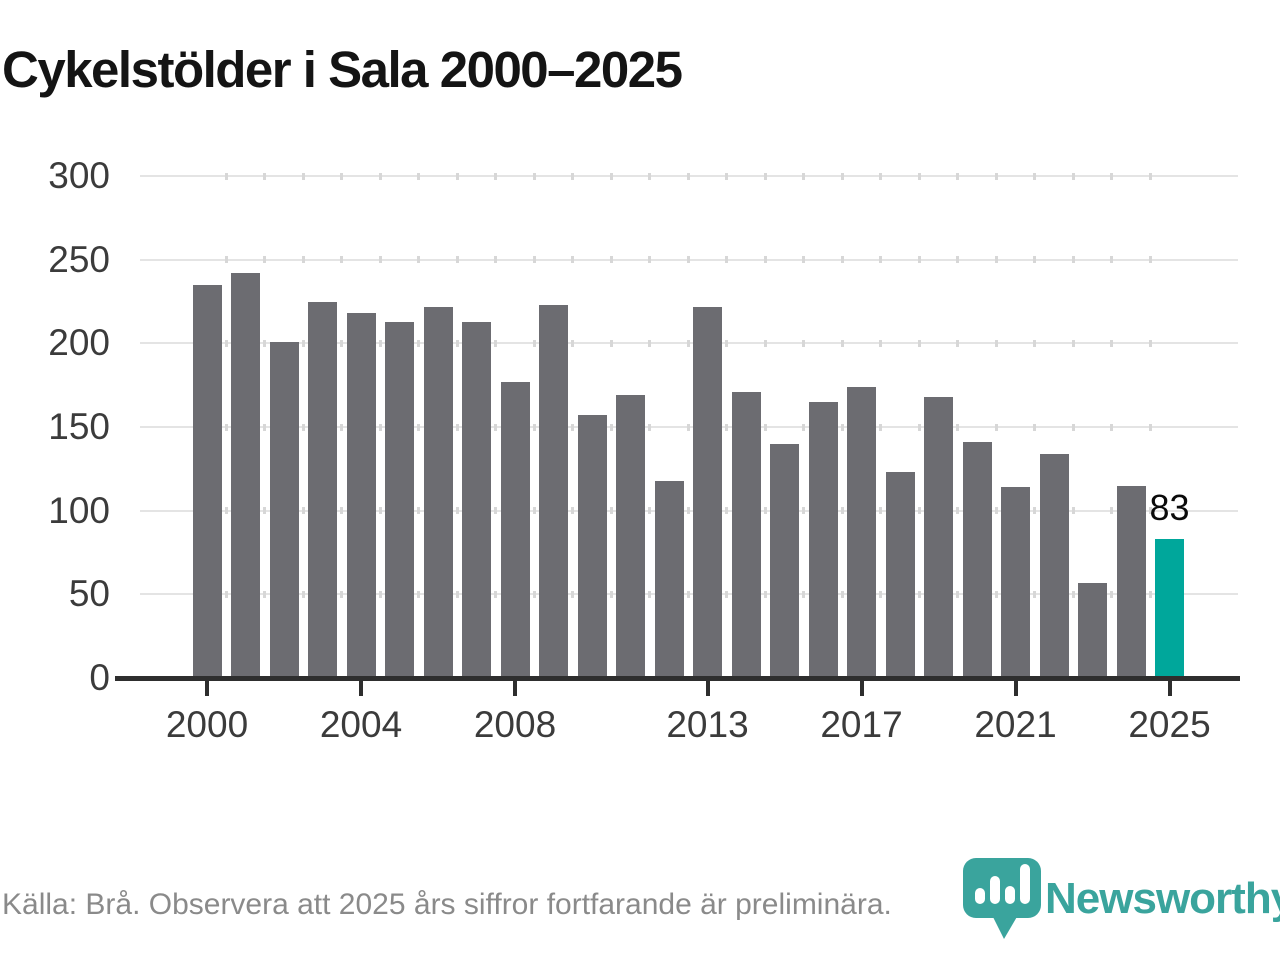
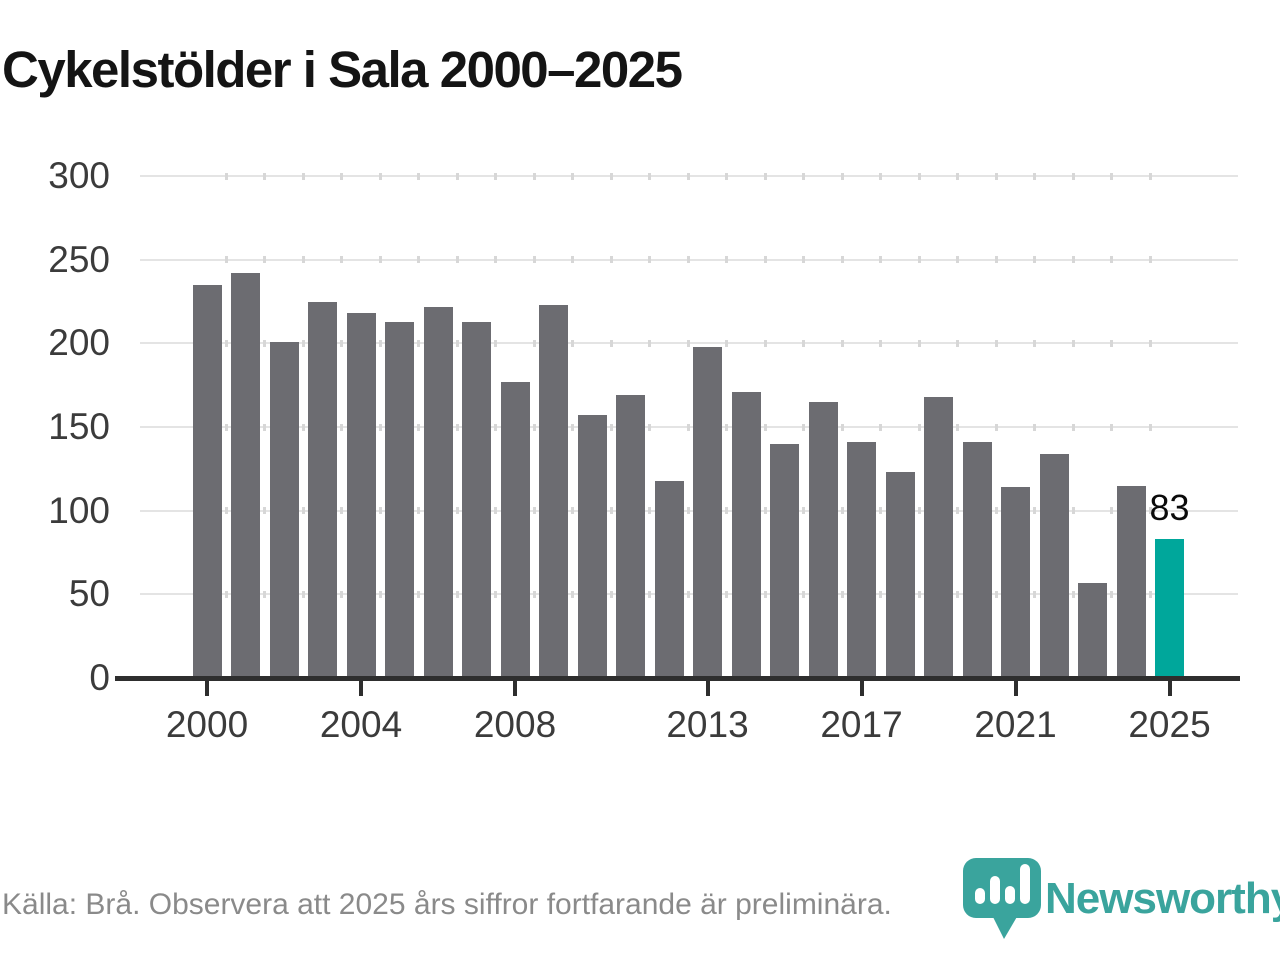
2013: 222 -> 198
2017: 174 -> 141
